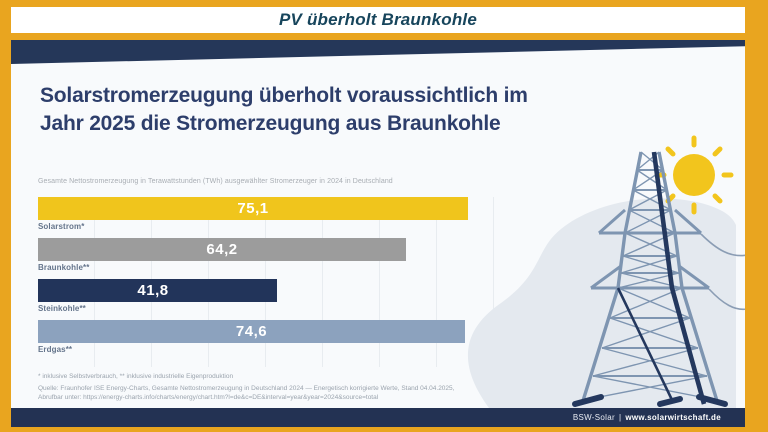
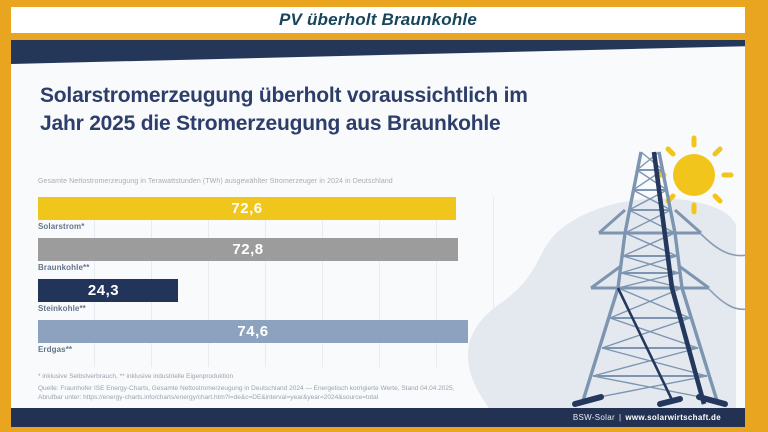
Solarstrom*: 75,1 -> 72,6
Braunkohle**: 64,2 -> 72,8
Steinkohle**: 41,8 -> 24,3
